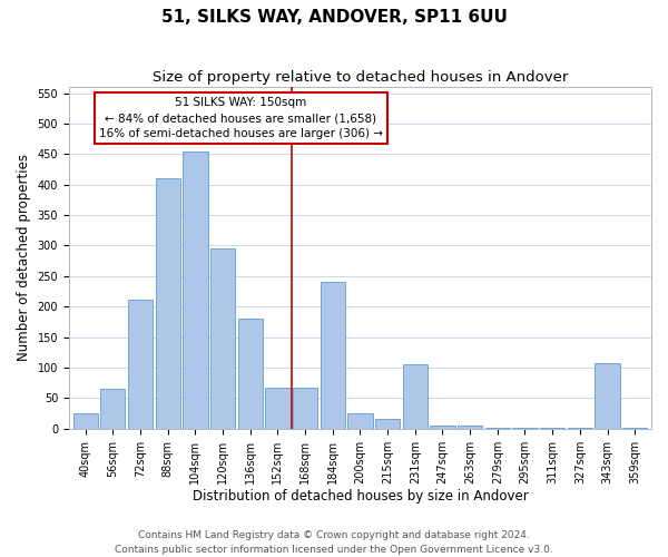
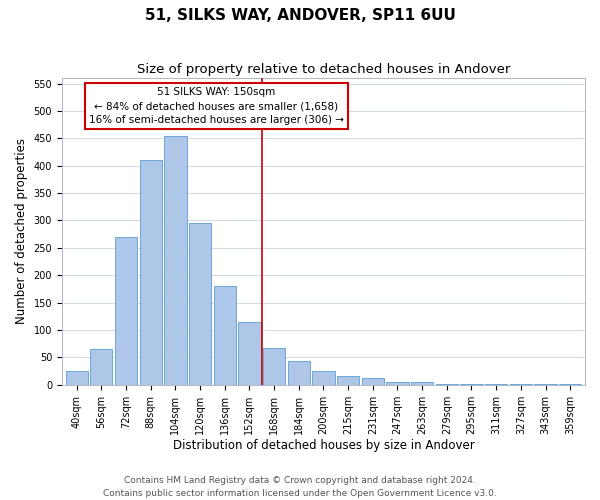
72sqm: 212 -> 270
152sqm: 68 -> 115
184sqm: 240 -> 43
231sqm: 106 -> 12
343sqm: 108 -> 1
